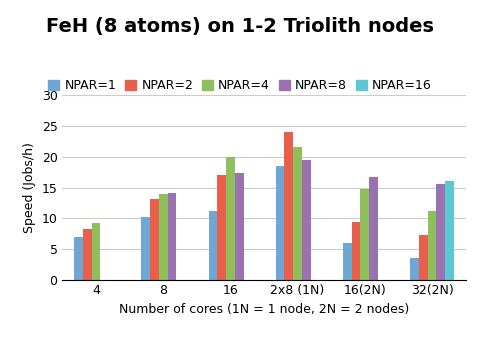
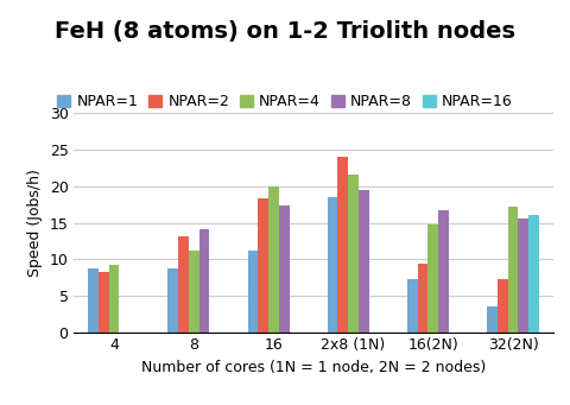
NPAR=1/4: 7.0 -> 8.8
NPAR=1/8: 10.2 -> 8.8
NPAR=4/8: 14.0 -> 11.2
NPAR=2/16: 17.1 -> 18.4
NPAR=1/16(2N): 5.9 -> 7.2
NPAR=4/32(2N): 11.2 -> 17.2
